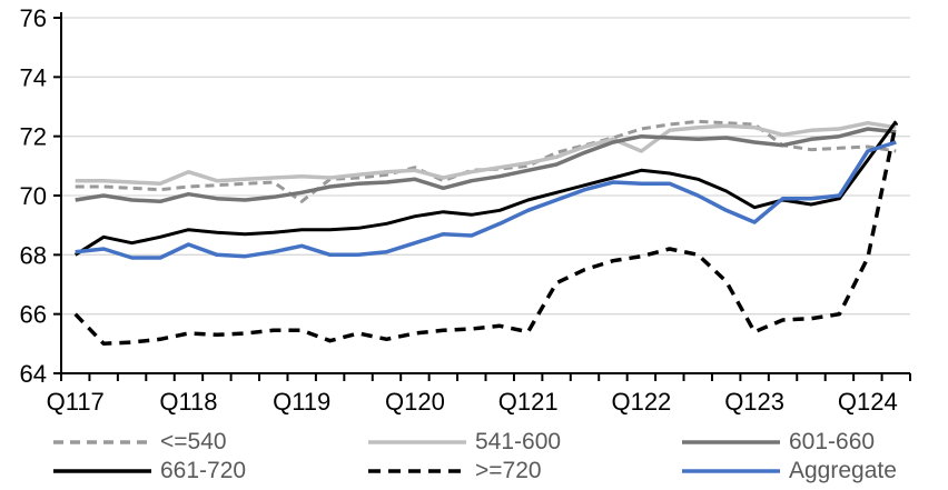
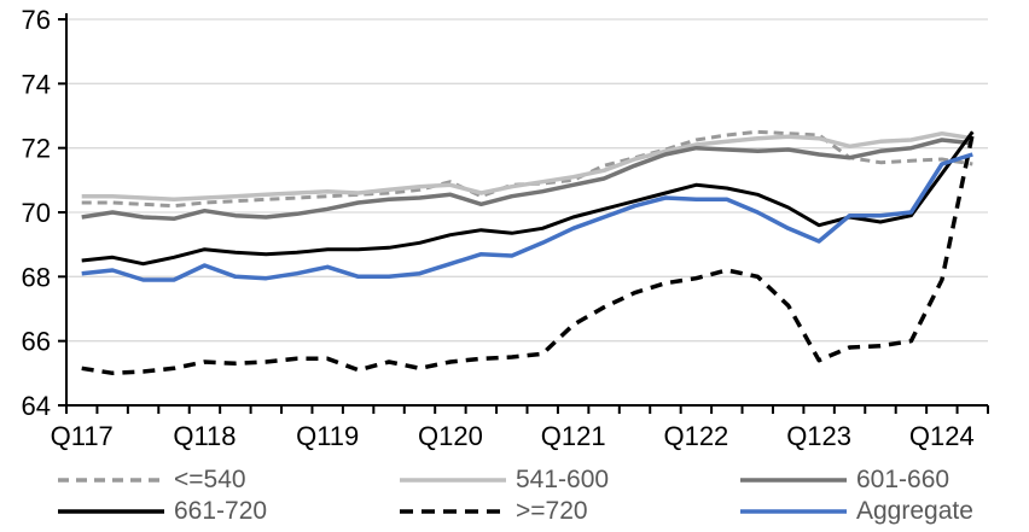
661-720/Q117: 68.0 -> 68.5
>=720/Q117: 66.0 -> 65.2
541-600/Q118: 70.8 -> 70.5
<=540/Q119: 69.8 -> 70.5
>=720/Q121: 65.4 -> 66.5
541-600/Q122: 71.5 -> 72.1
